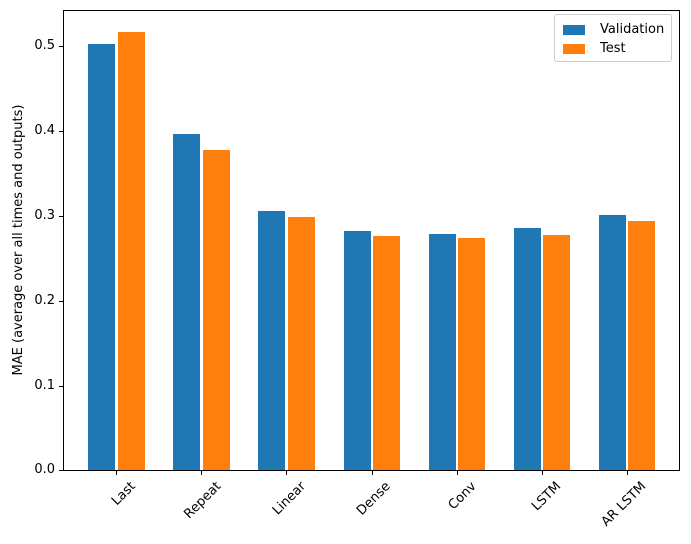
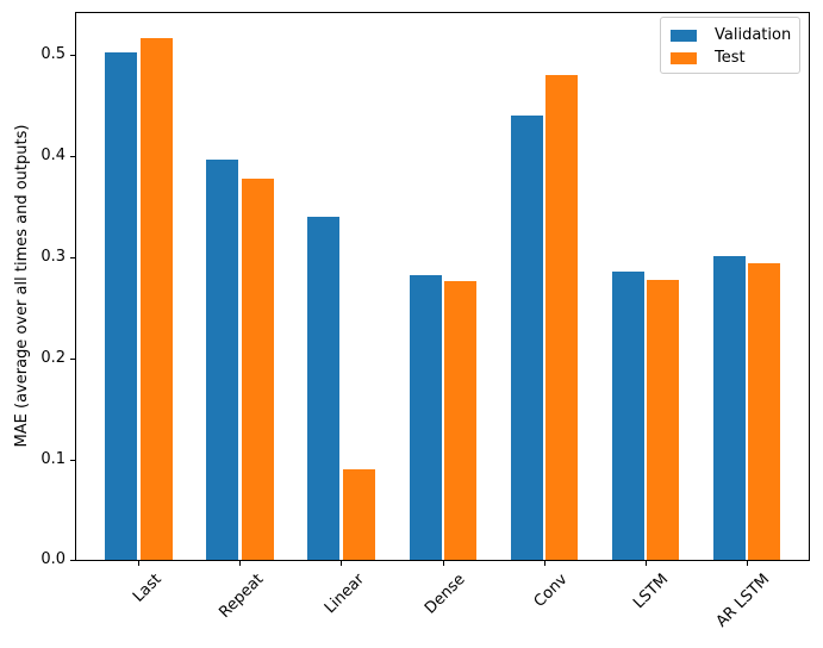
Validation/Linear: 0.31 -> 0.34
Test/Linear: 0.30 -> 0.09
Validation/Conv: 0.28 -> 0.44
Test/Conv: 0.27 -> 0.48
